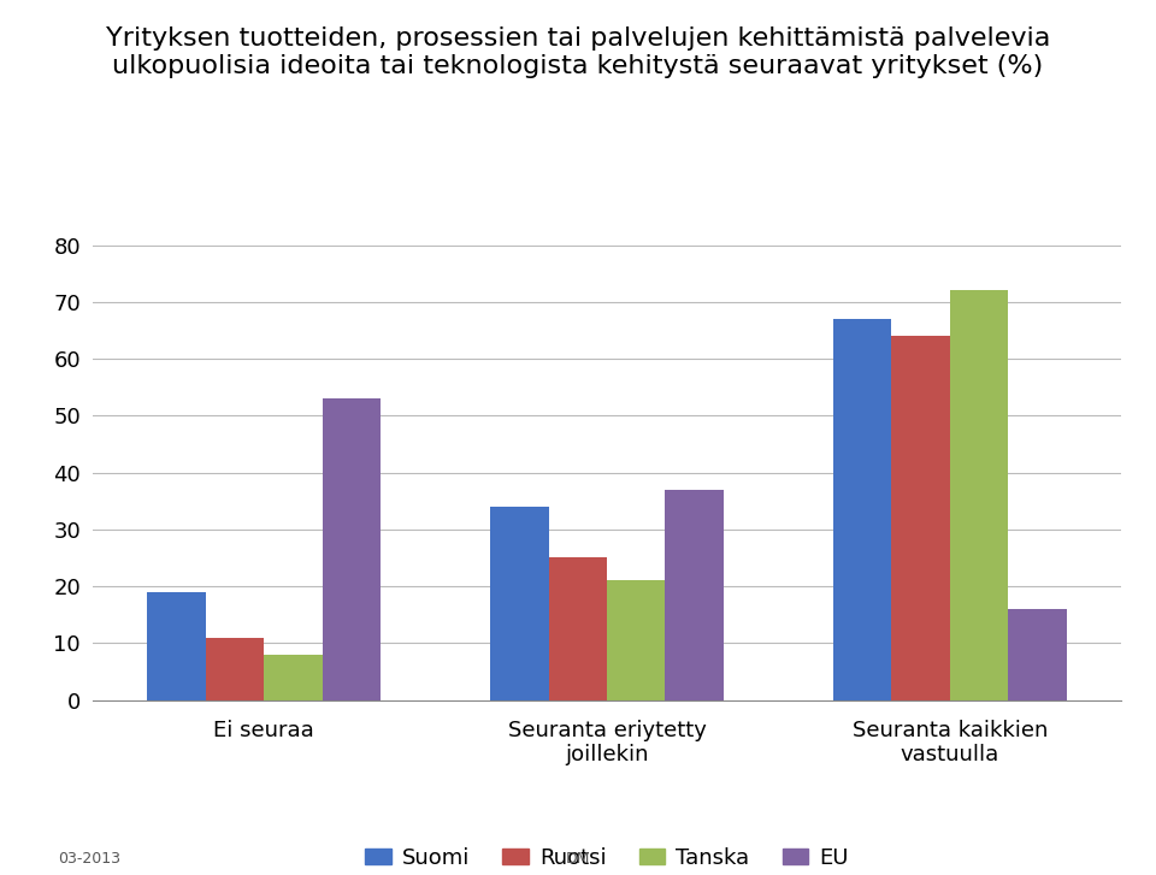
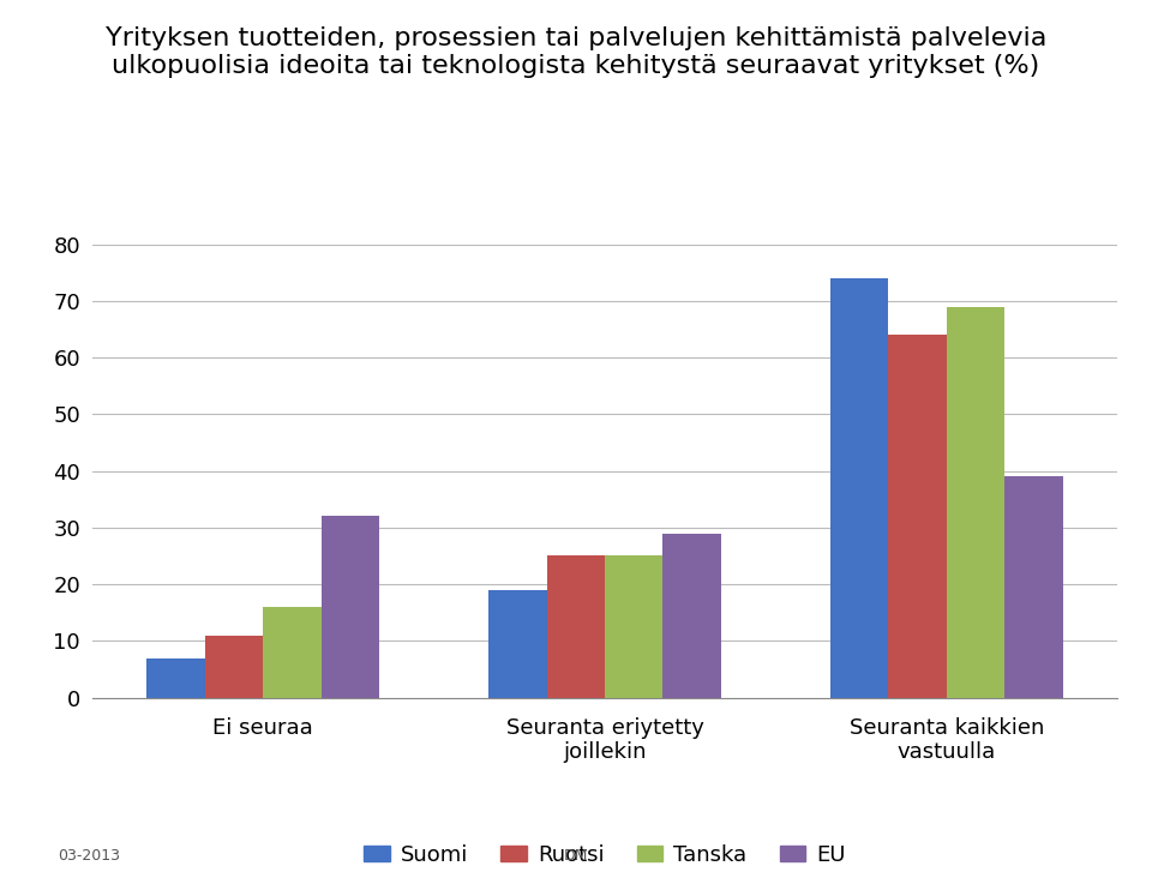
Suomi/Ei seuraa: 19 -> 7
Tanska/Ei seuraa: 8 -> 16
EU/Ei seuraa: 53 -> 32
Suomi/Seuranta eriytetty joillekin: 34 -> 19
Tanska/Seuranta eriytetty joillekin: 21 -> 25
EU/Seuranta eriytetty joillekin: 37 -> 29
Suomi/Seuranta kaikkien vastuulla: 67 -> 74
Tanska/Seuranta kaikkien vastuulla: 72 -> 69
EU/Seuranta kaikkien vastuulla: 16 -> 39
